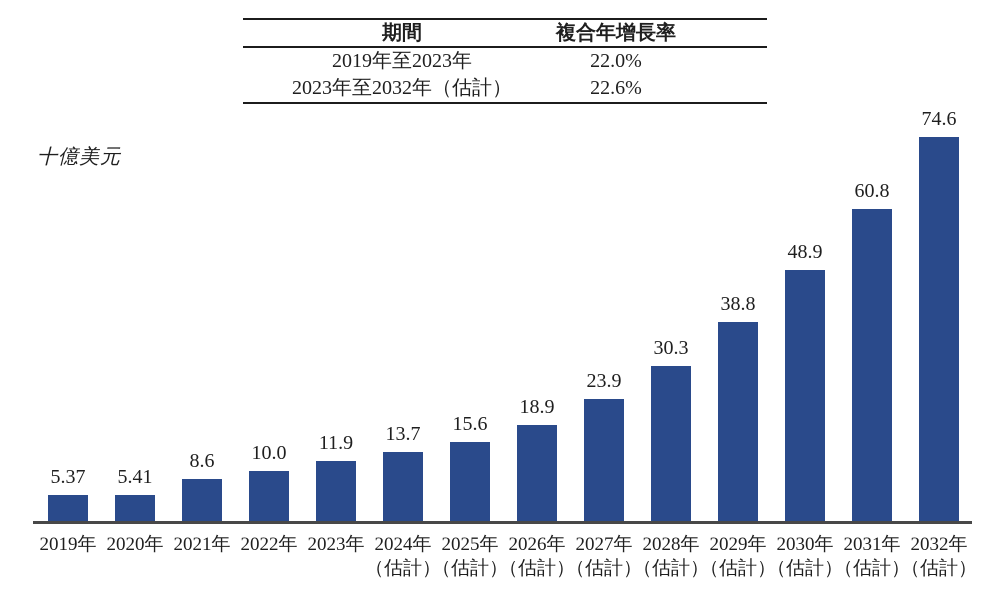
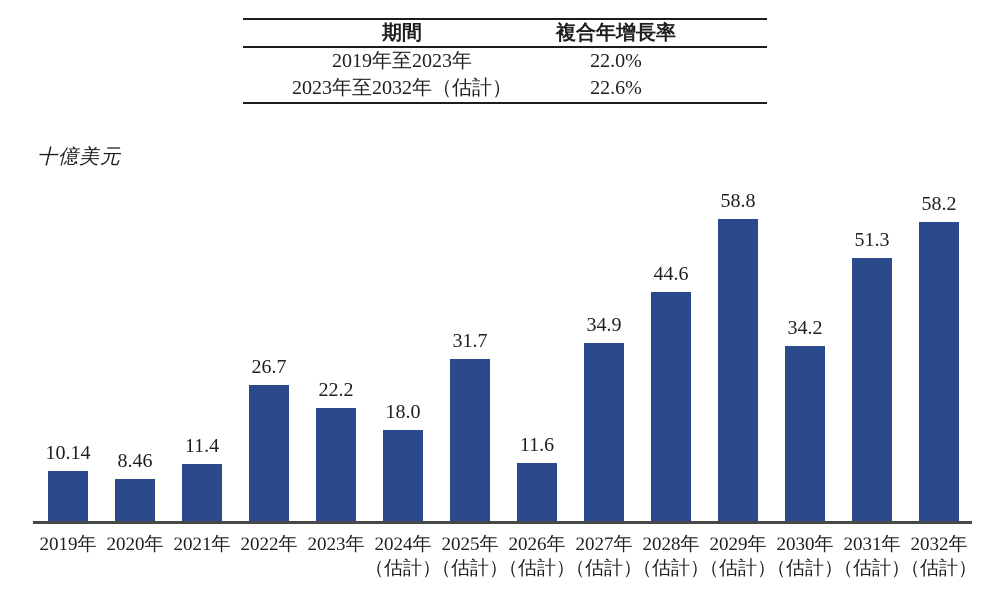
2019年: 5.37 -> 10.14
2020年: 5.41 -> 8.46
2021年: 8.6 -> 11.4
2022年: 10.0 -> 26.7
2023年: 11.9 -> 22.2
2024年: 13.7 -> 18.0
2025年: 15.6 -> 31.7
2026年: 18.9 -> 11.6
2027年: 23.9 -> 34.9
2028年: 30.3 -> 44.6
2029年: 38.8 -> 58.8
2030年: 48.9 -> 34.2
2031年: 60.8 -> 51.3
2032年: 74.6 -> 58.2
